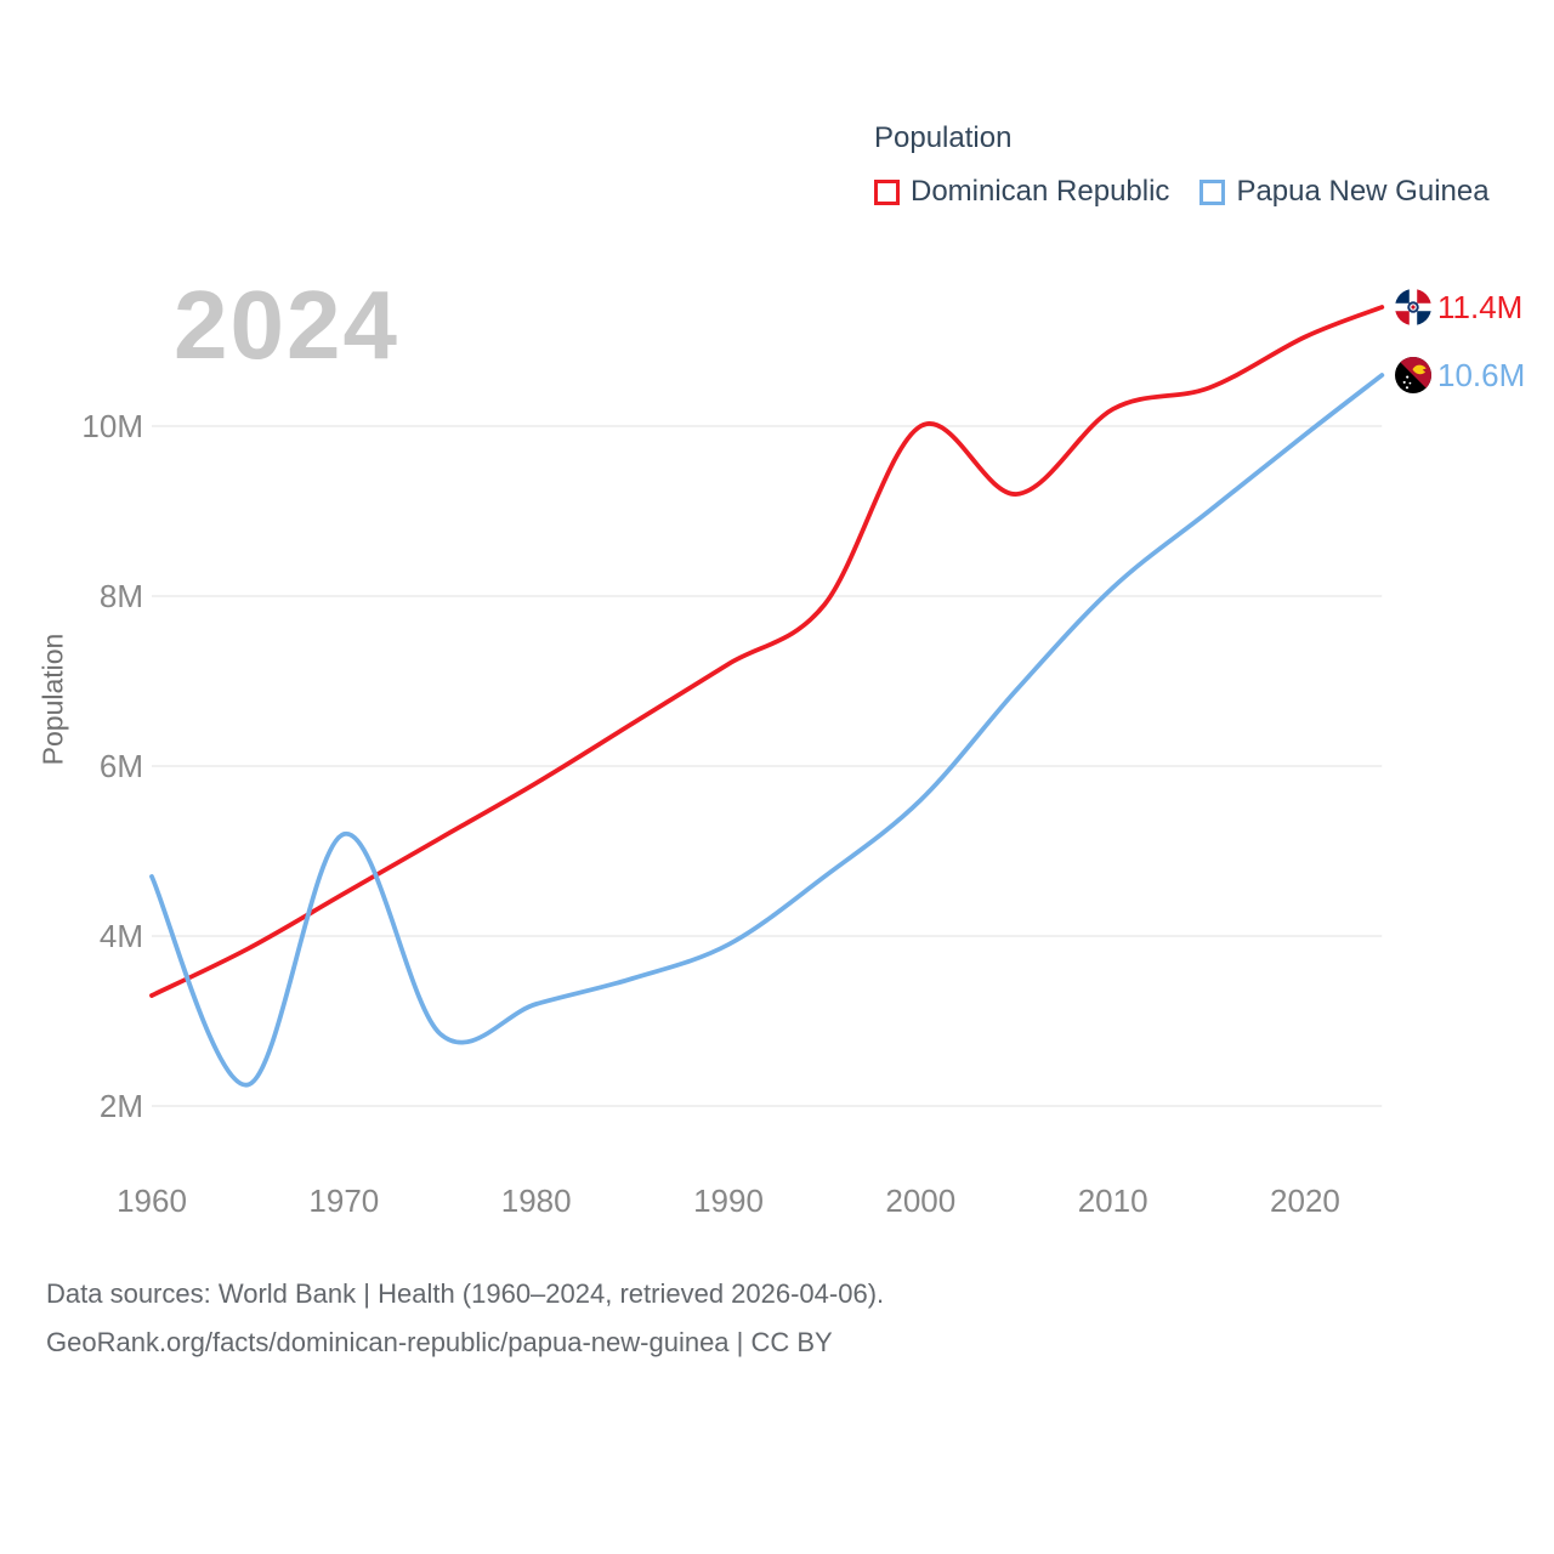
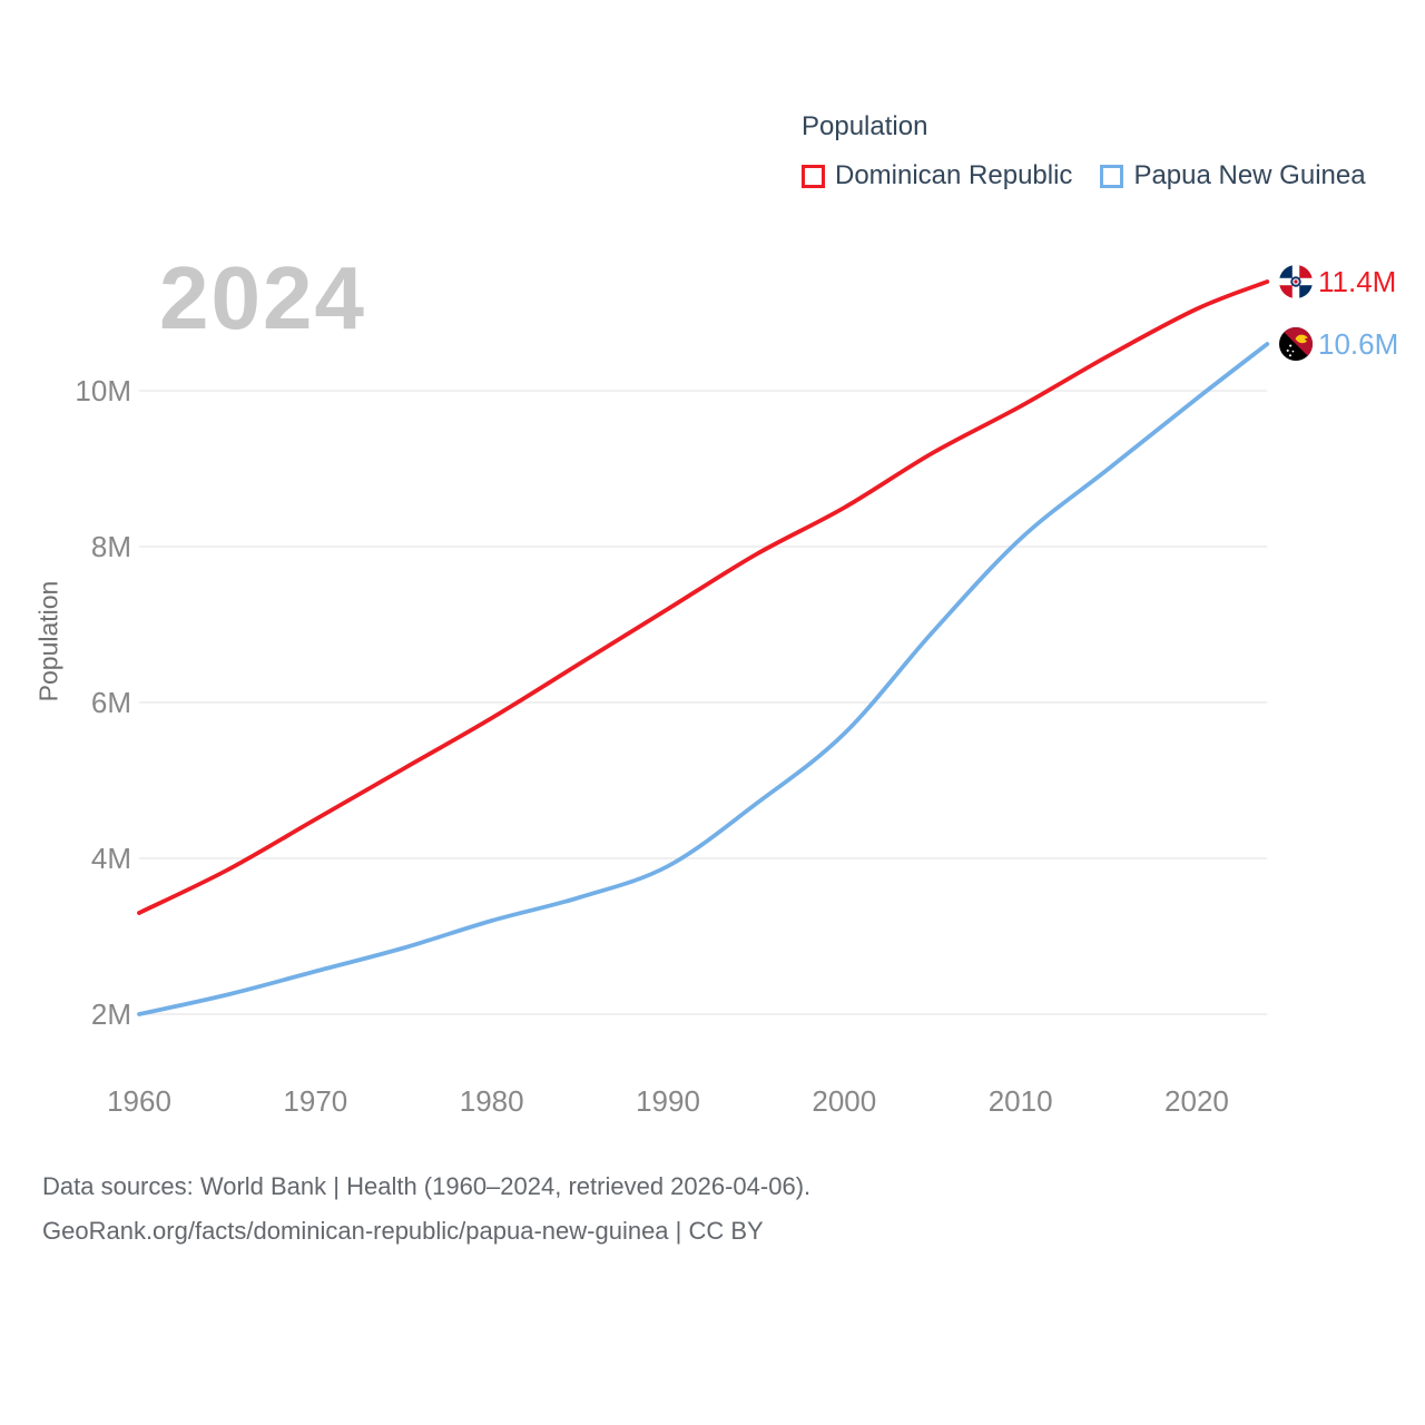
Papua New Guinea/1960: 4.7M -> 2.0M
Papua New Guinea/1970: 5.2M -> 2.5M
Dominican Republic/2000: 10.0M -> 8.5M
Dominican Republic/2010: 10.2M -> 9.8M
